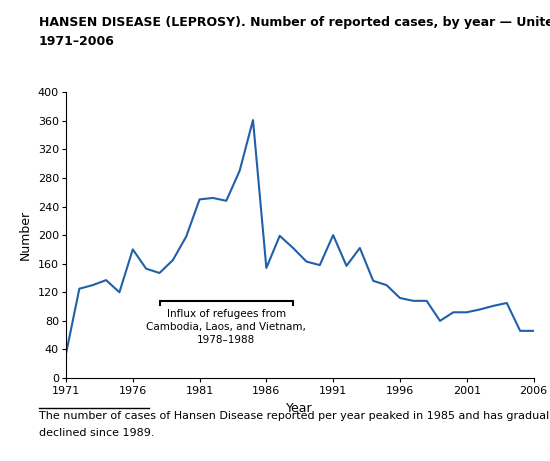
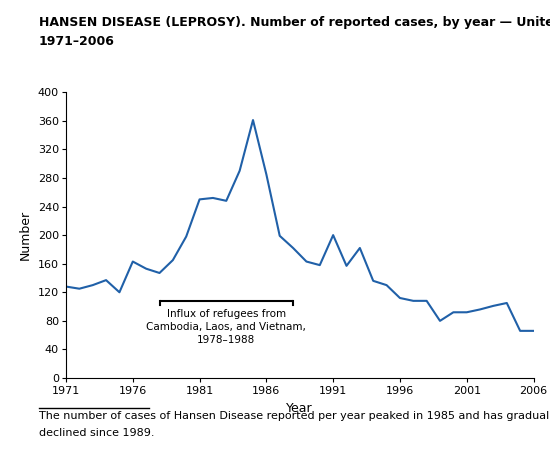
1971: 34 -> 128
1976: 180 -> 163
1986: 154 -> 285
